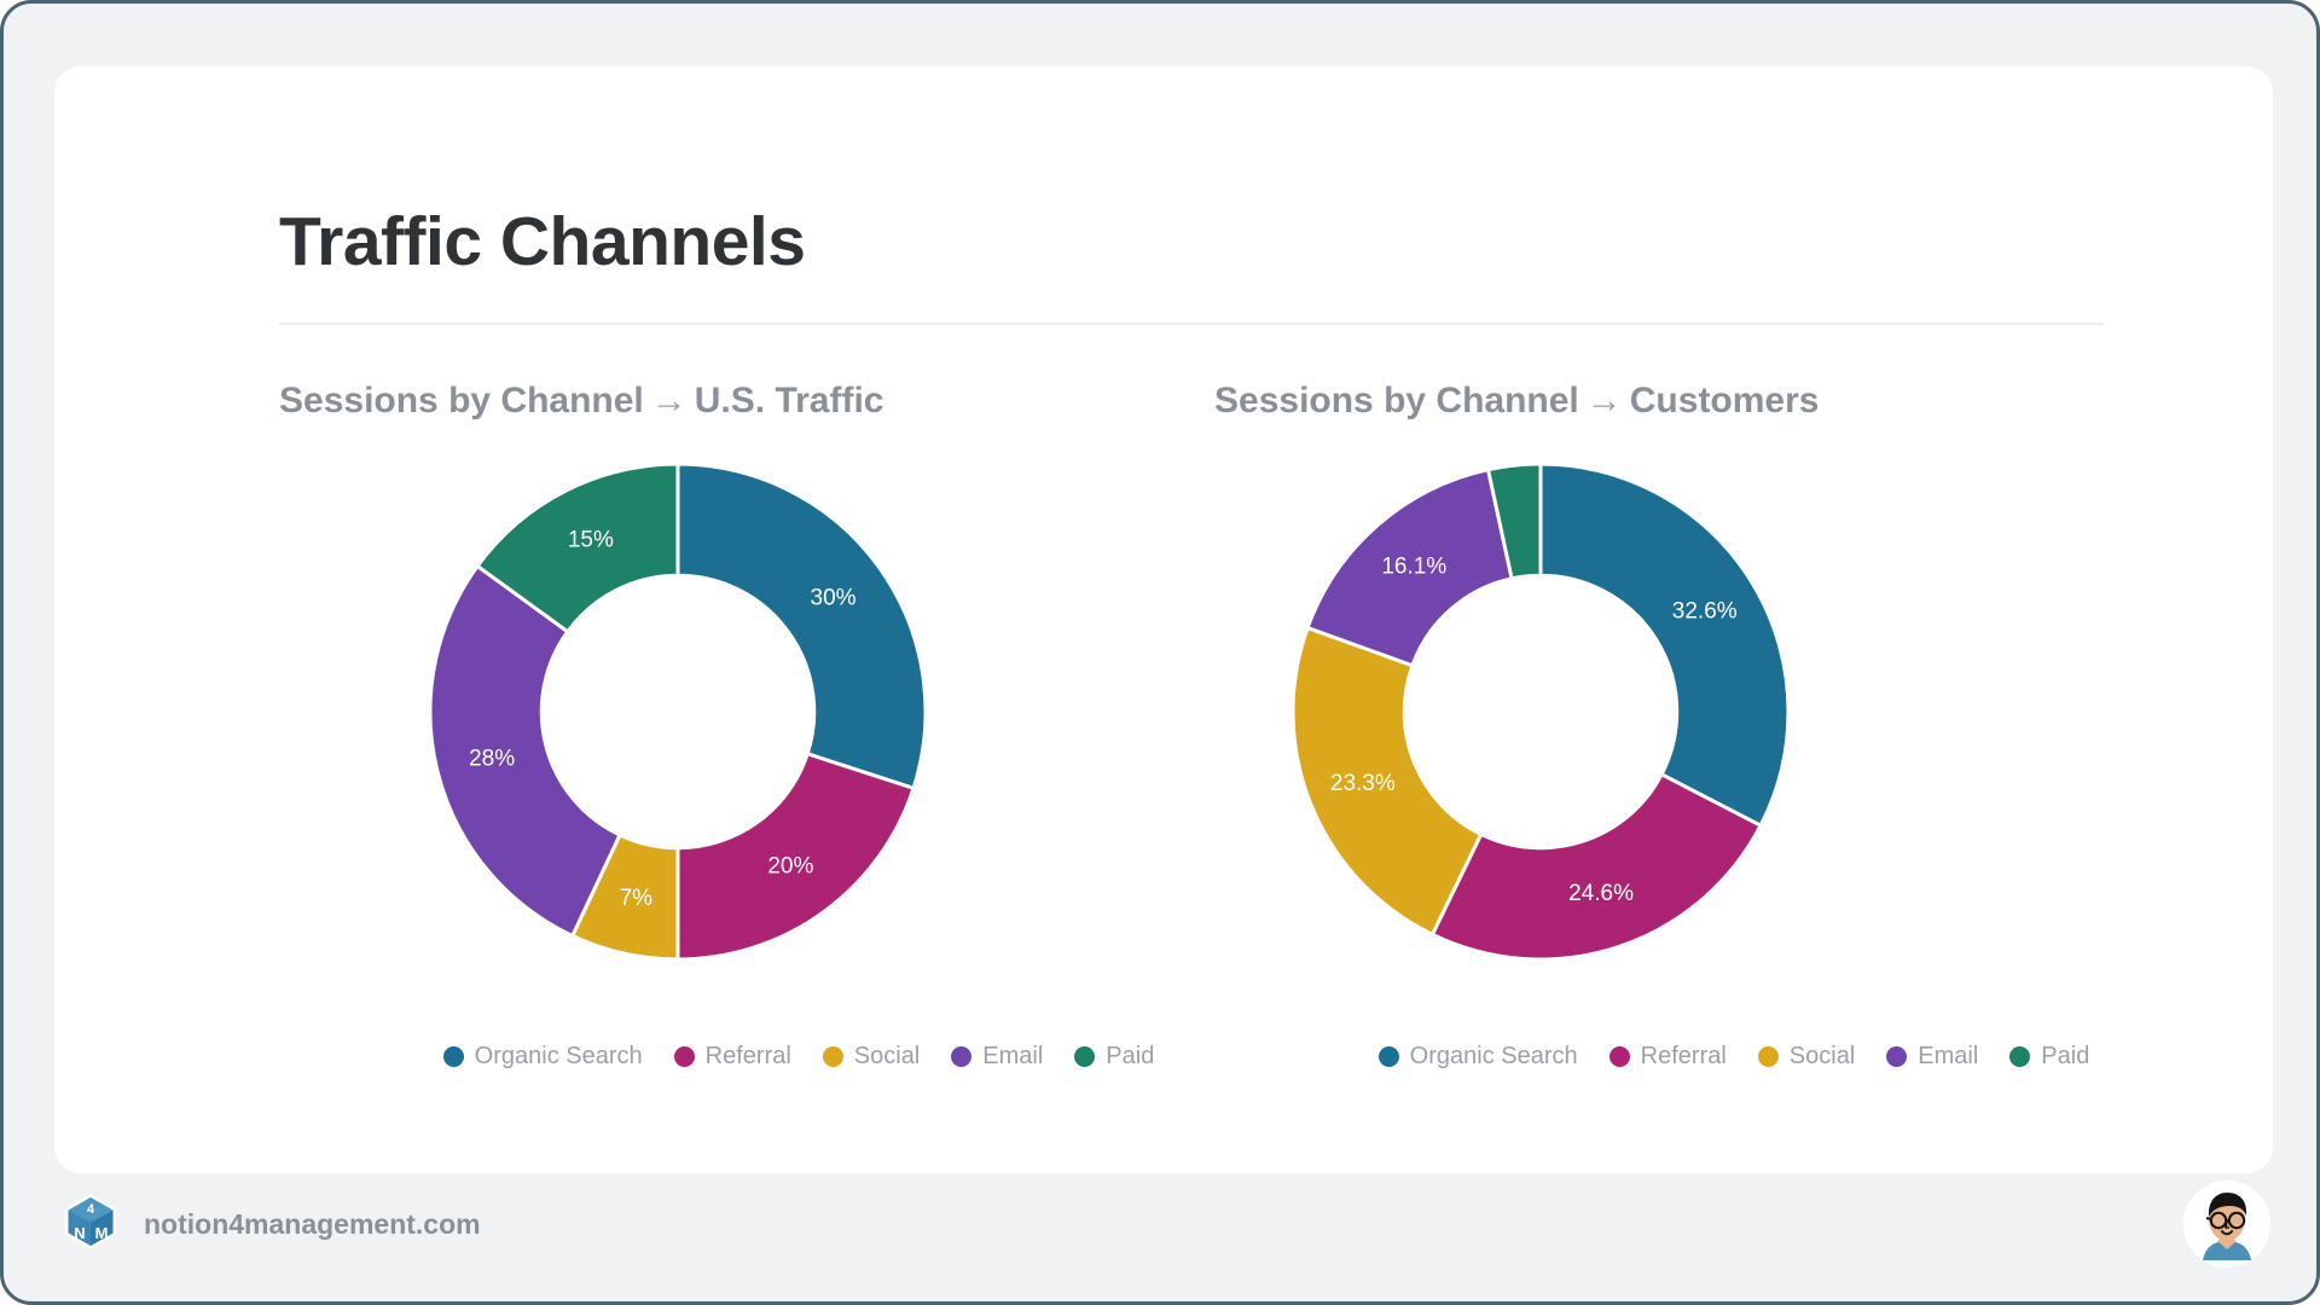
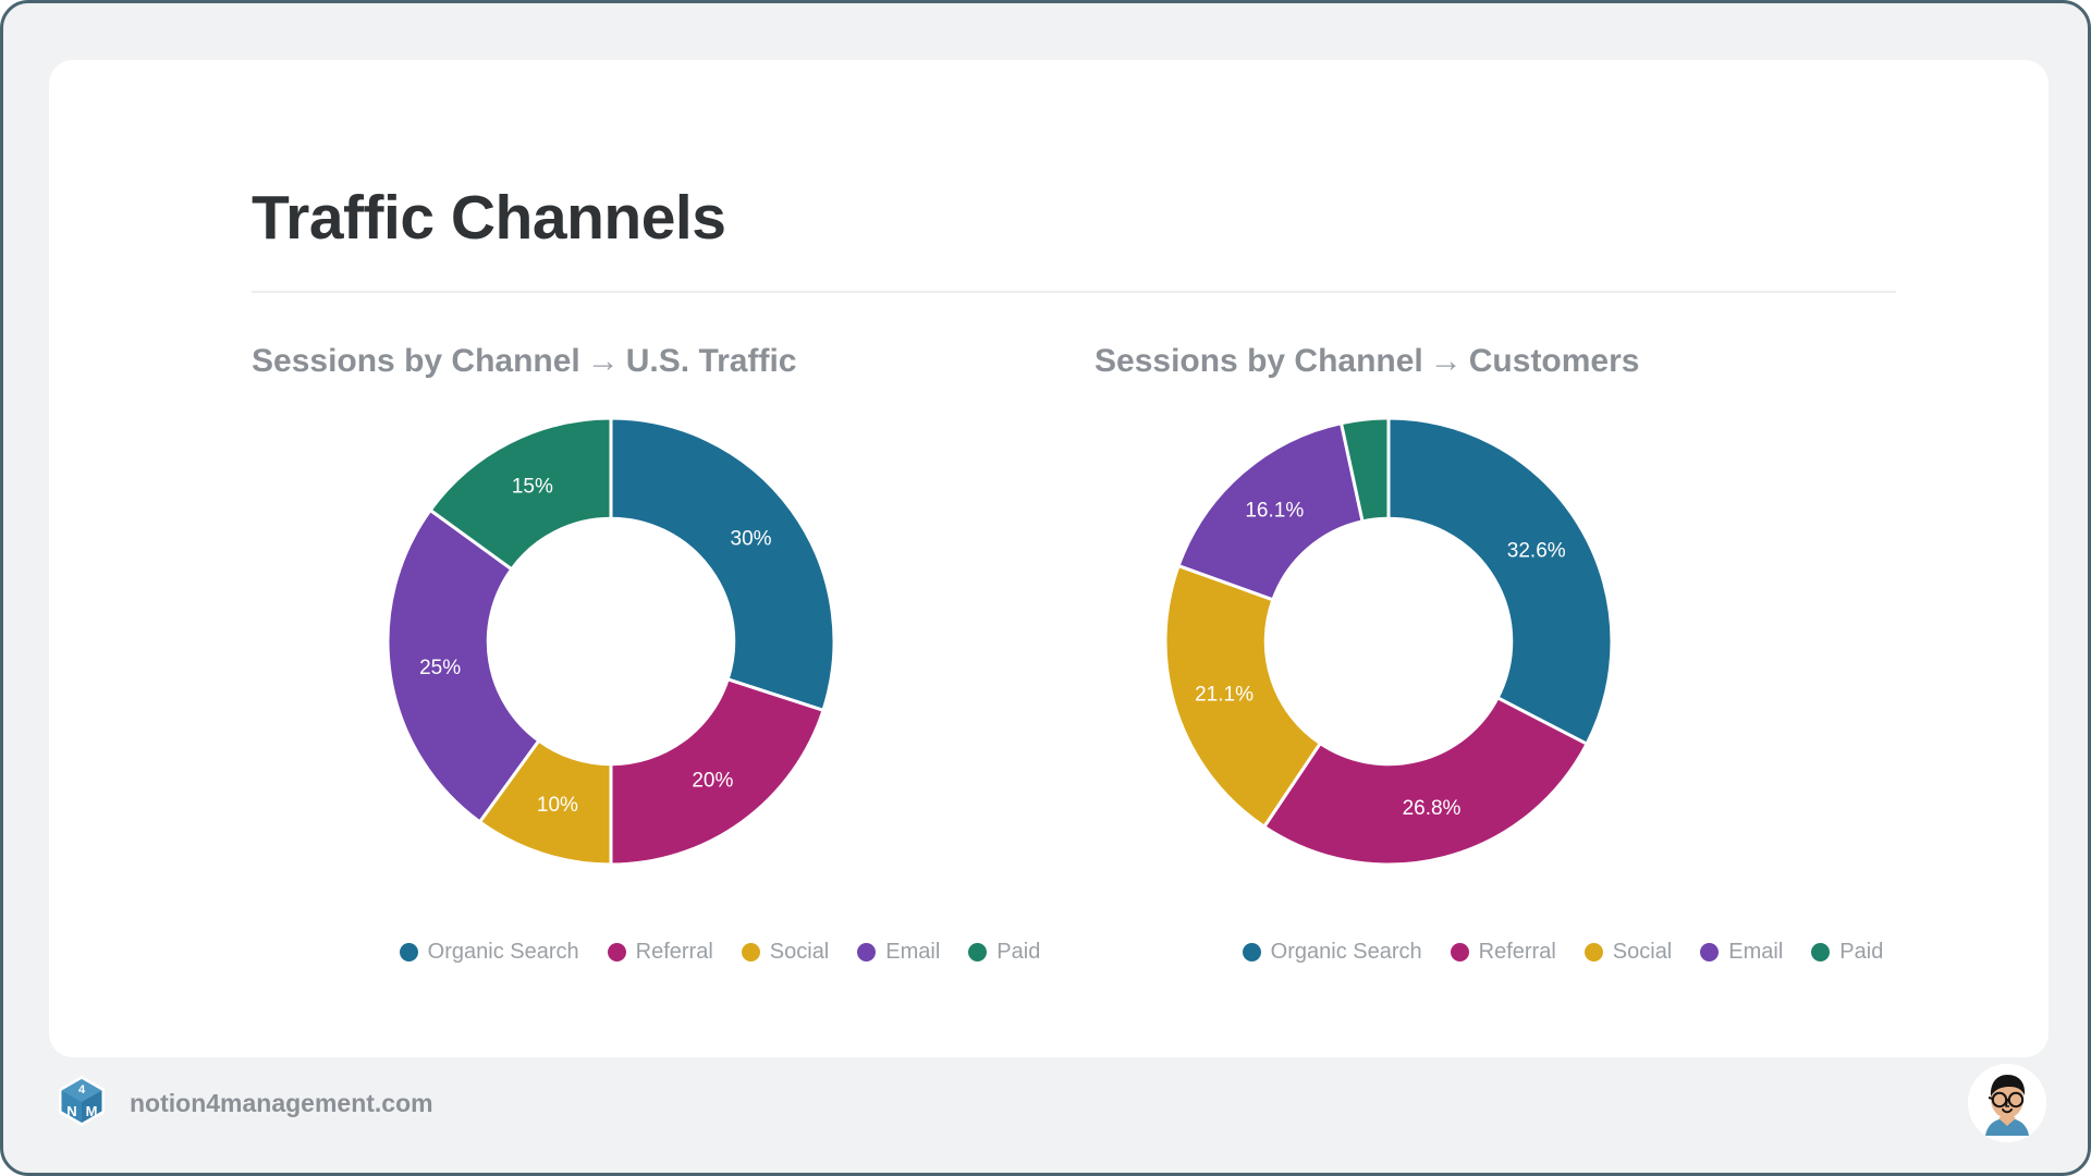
Sessions by Channel → U.S. Traffic/Social: 7% -> 10%
Sessions by Channel → U.S. Traffic/Email: 28% -> 25%
Sessions by Channel → Customers/Referral: 24.6% -> 26.8%
Sessions by Channel → Customers/Social: 23.3% -> 21.1%
